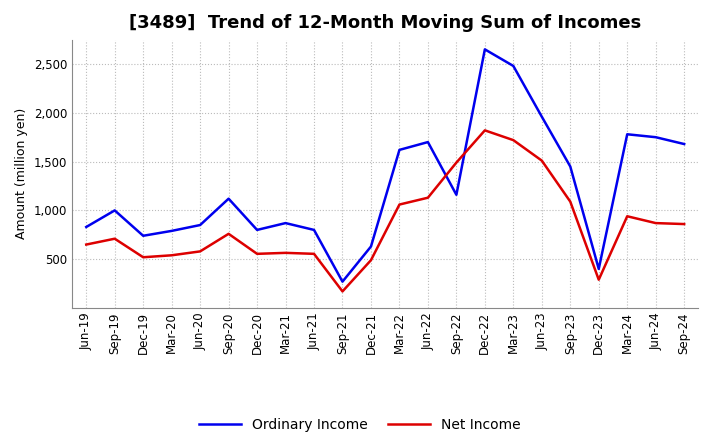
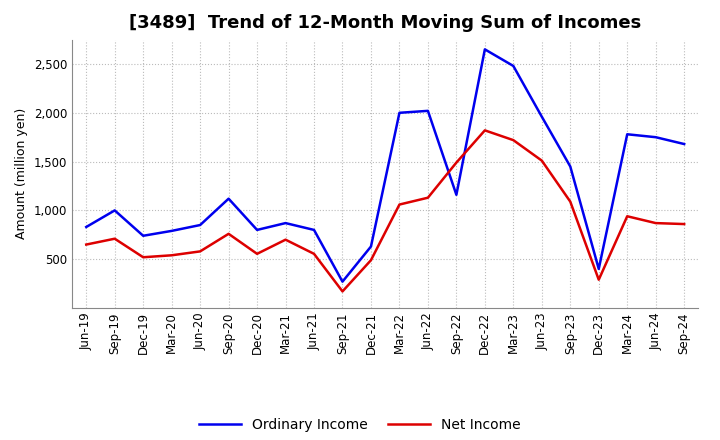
Net Income/Mar-21: 560 -> 700
Ordinary Income/Mar-22: 1,620 -> 2,000
Ordinary Income/Jun-22: 1,700 -> 2,020
